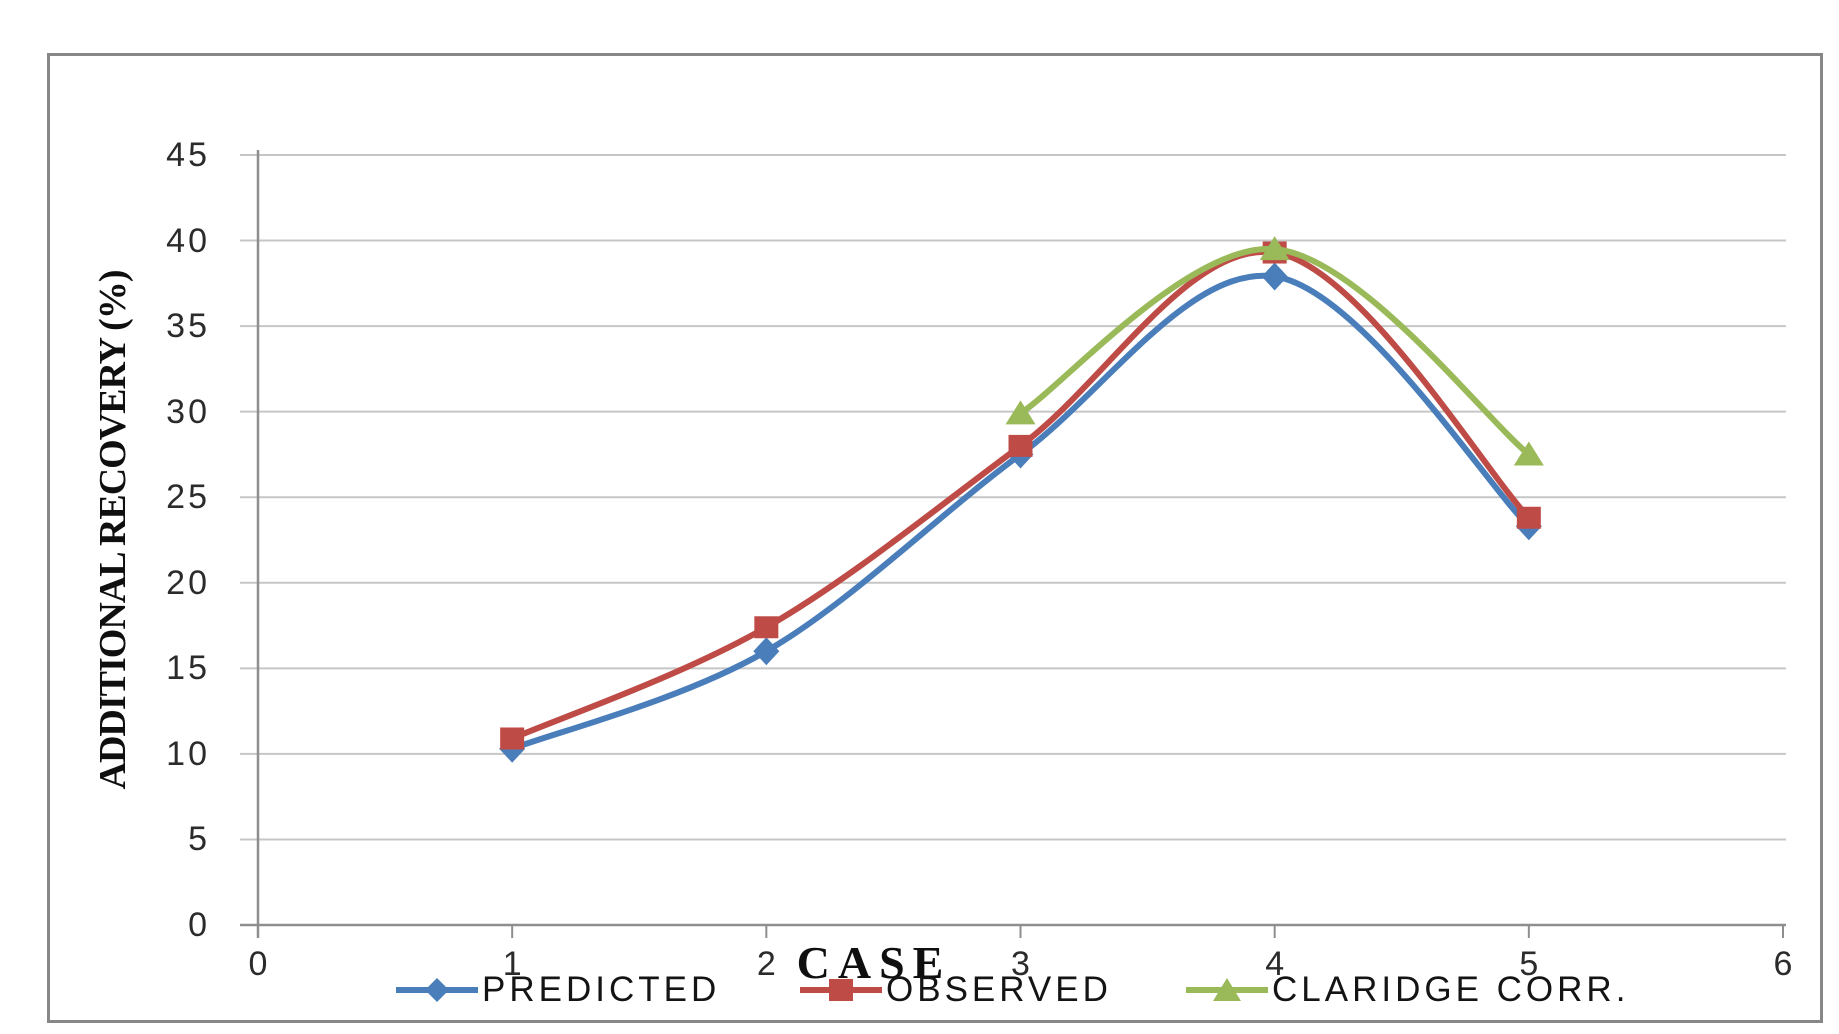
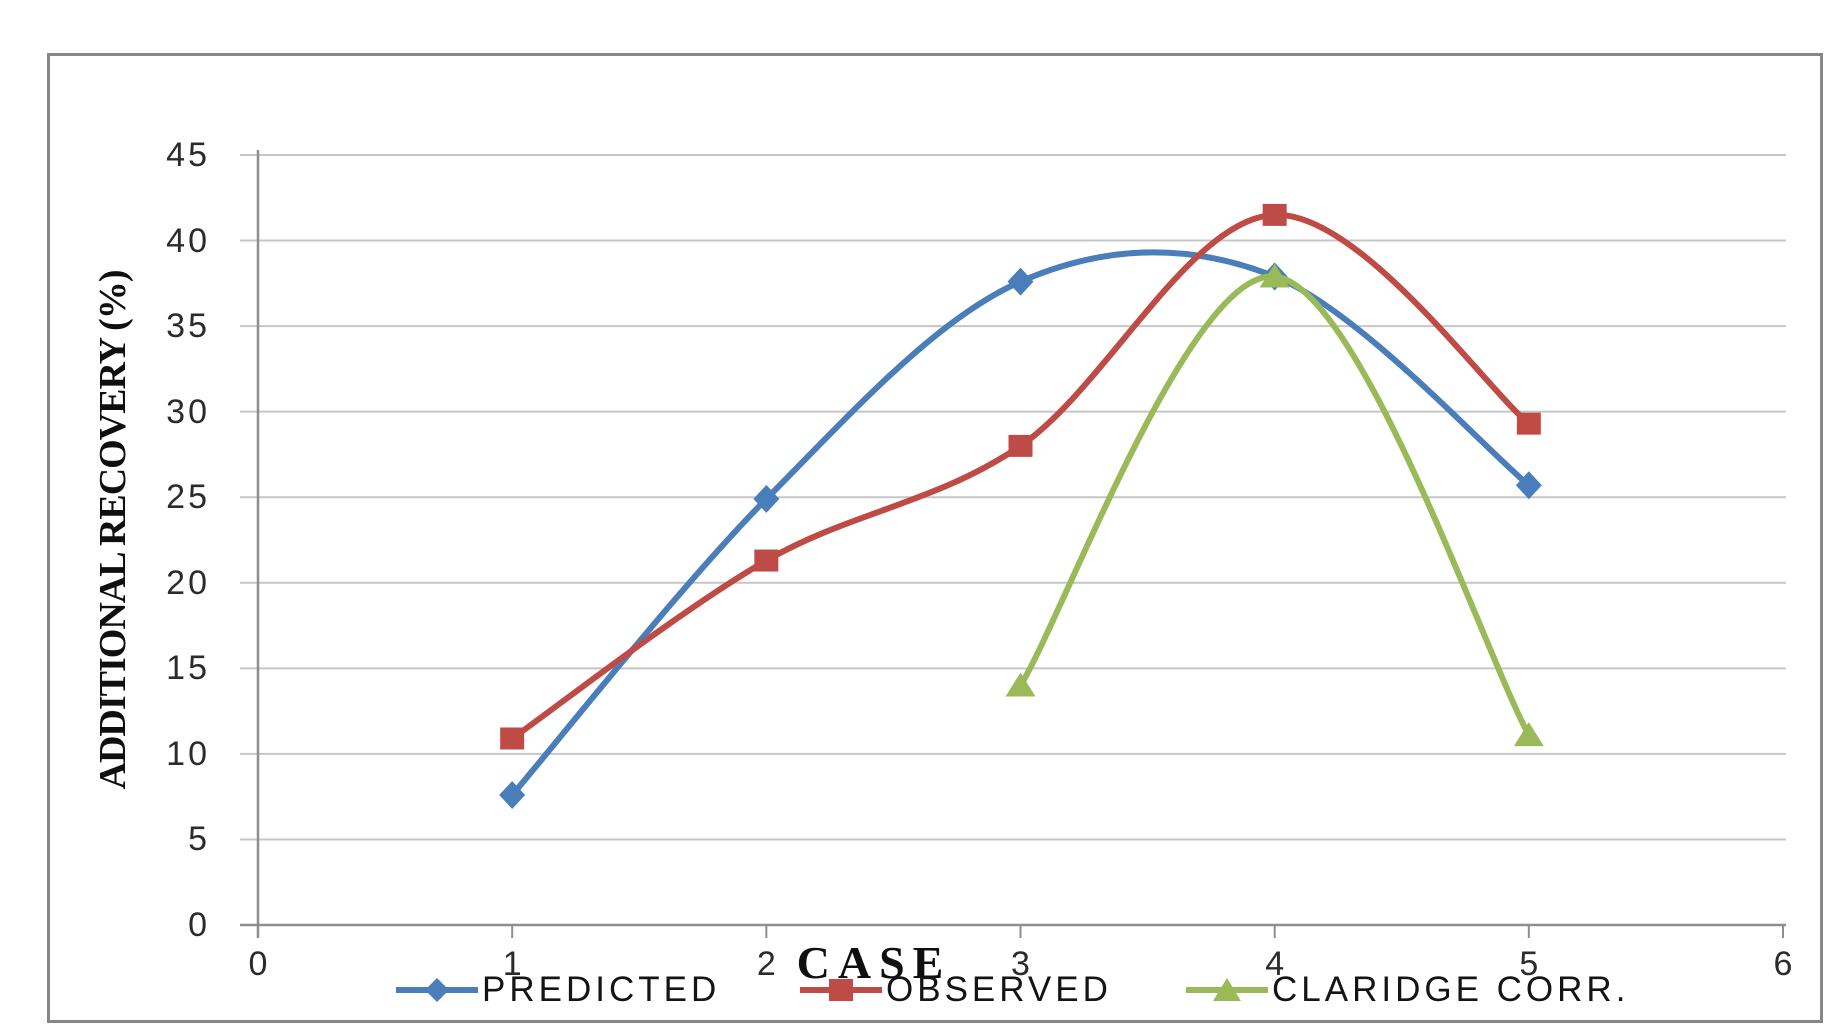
PREDICTED/1: 10.3 -> 7.6
PREDICTED/2: 16.0 -> 24.9
OBSERVED/2: 17.4 -> 21.3
PREDICTED/3: 27.5 -> 37.6
CLARIDGE CORR./3: 29.9 -> 14.0
OBSERVED/4: 39.3 -> 41.5
CLARIDGE CORR./4: 39.5 -> 37.9
PREDICTED/5: 23.3 -> 25.7
OBSERVED/5: 23.8 -> 29.3
CLARIDGE CORR./5: 27.5 -> 11.1
